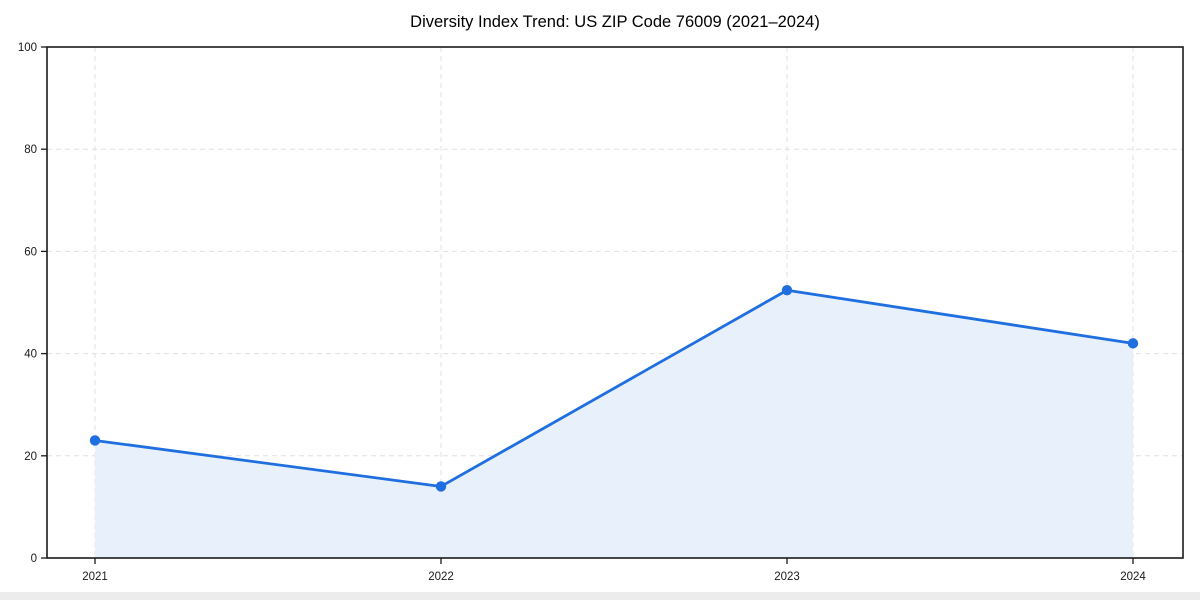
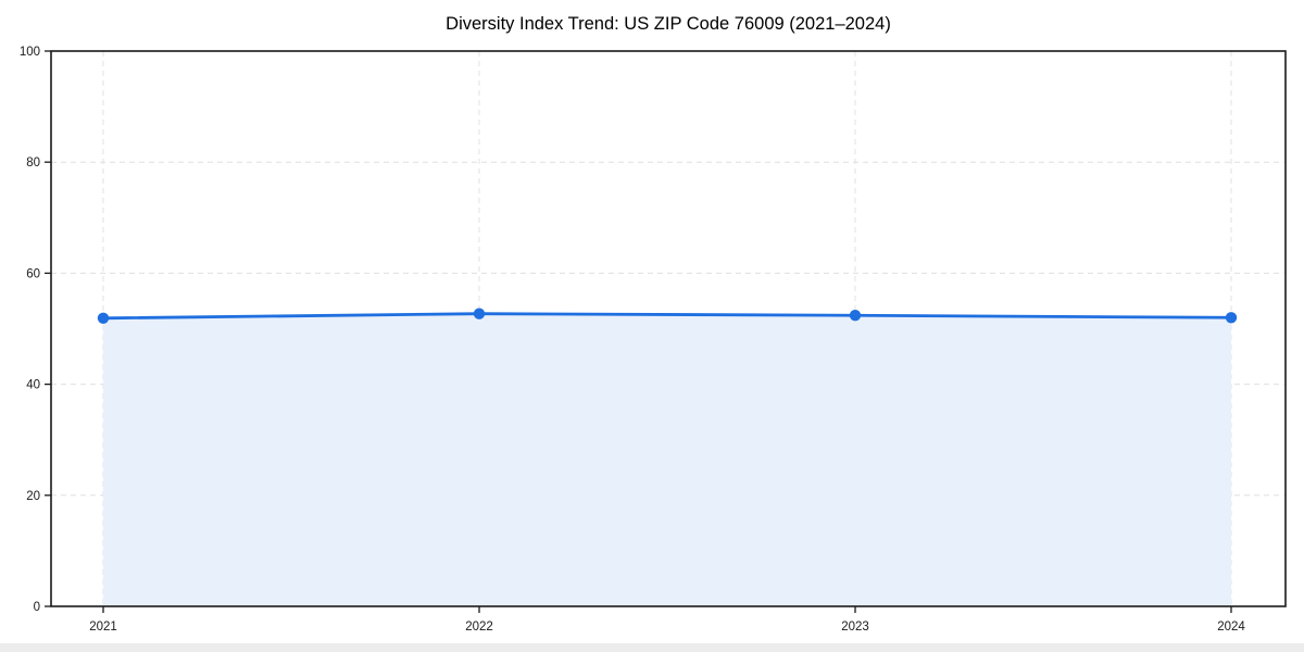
2021: 23 -> 52
2022: 14 -> 53
2024: 42 -> 52
